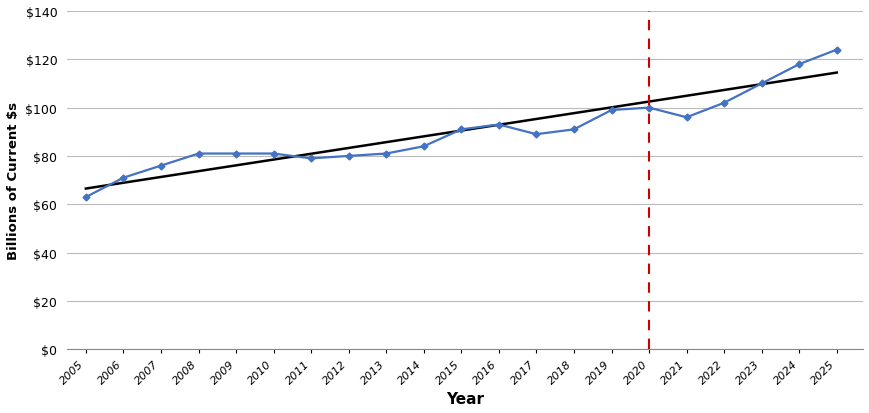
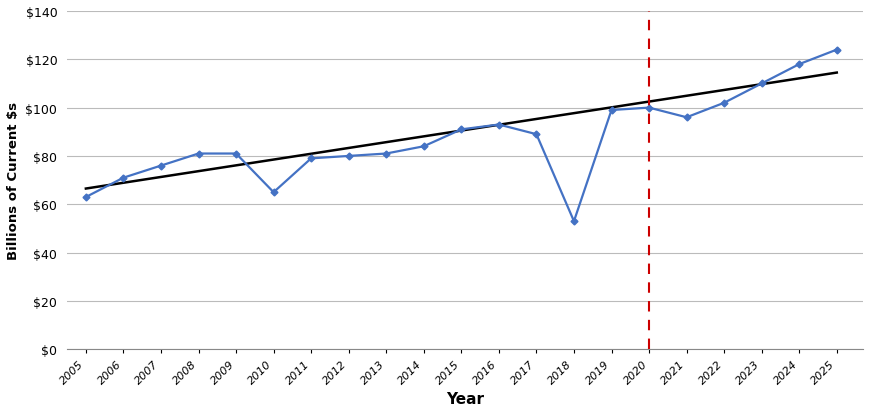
2010: $81 -> $65
2018: $91 -> $53
